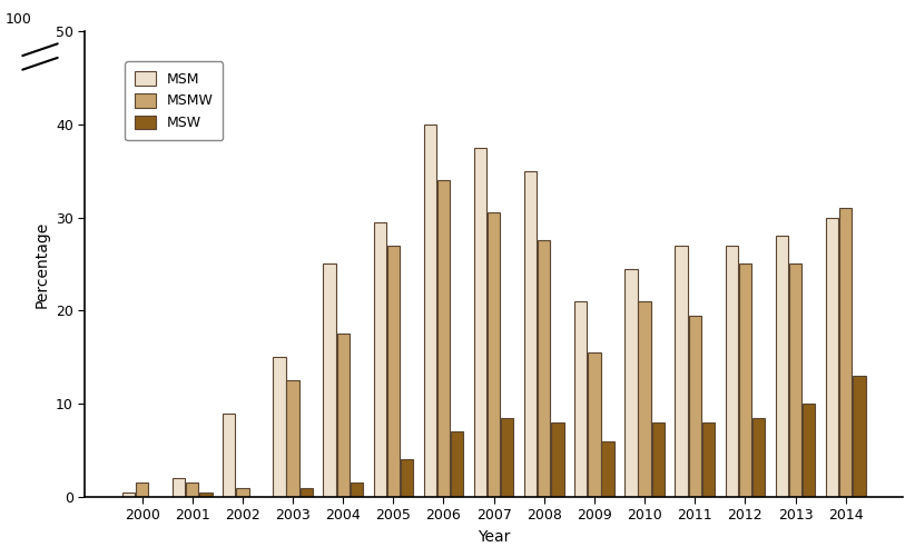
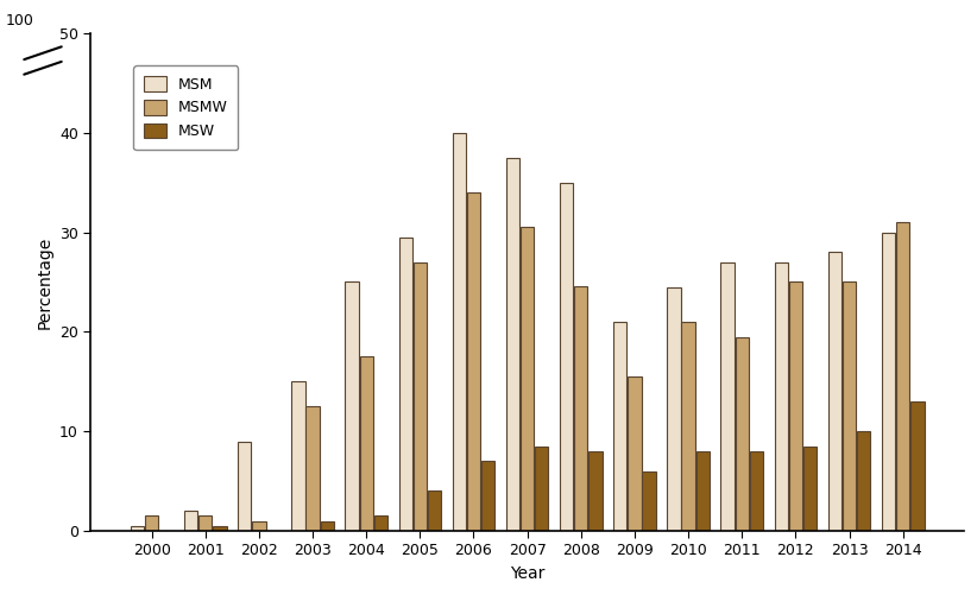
MSMW/2008: 27.5 -> 24.6
